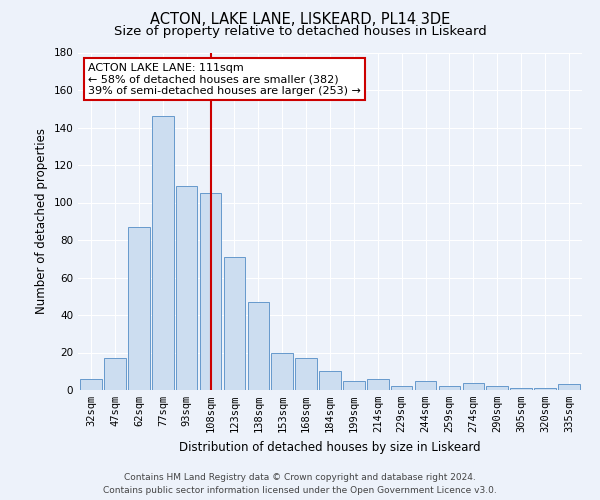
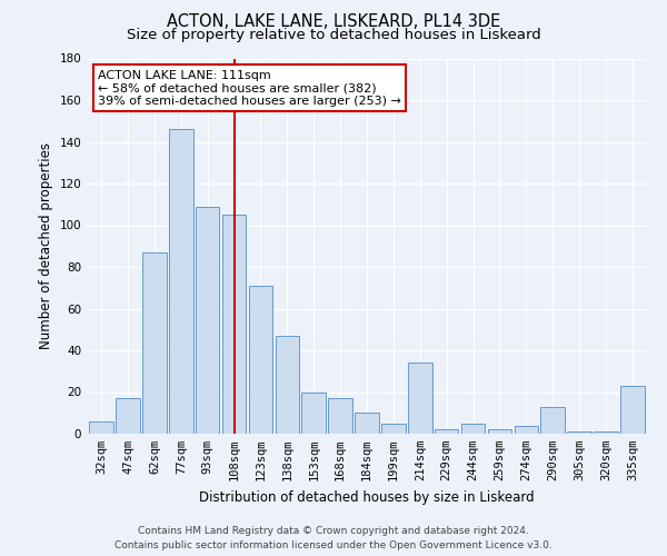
214sqm: 6 -> 34
290sqm: 2 -> 13
335sqm: 3 -> 23
